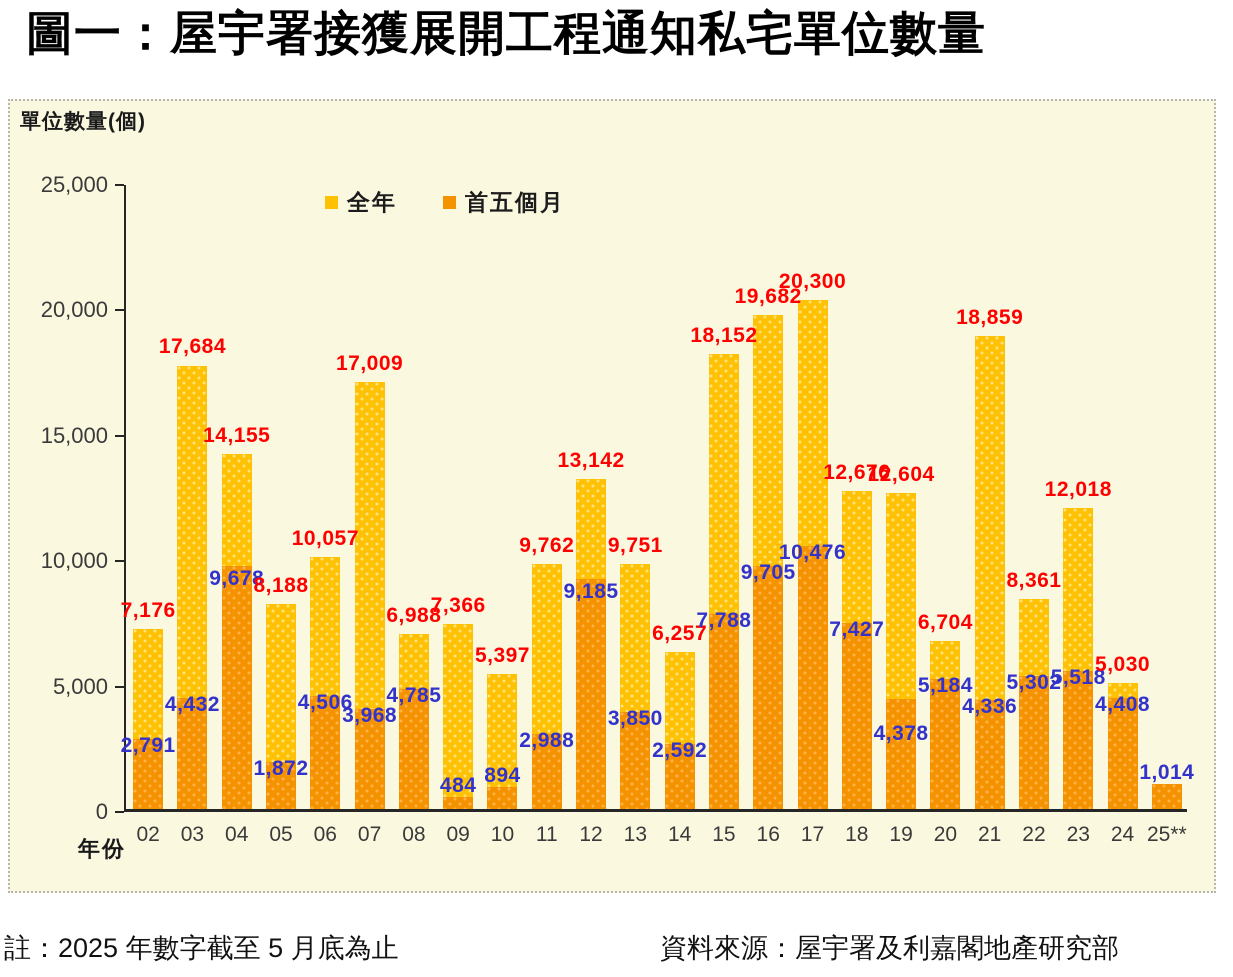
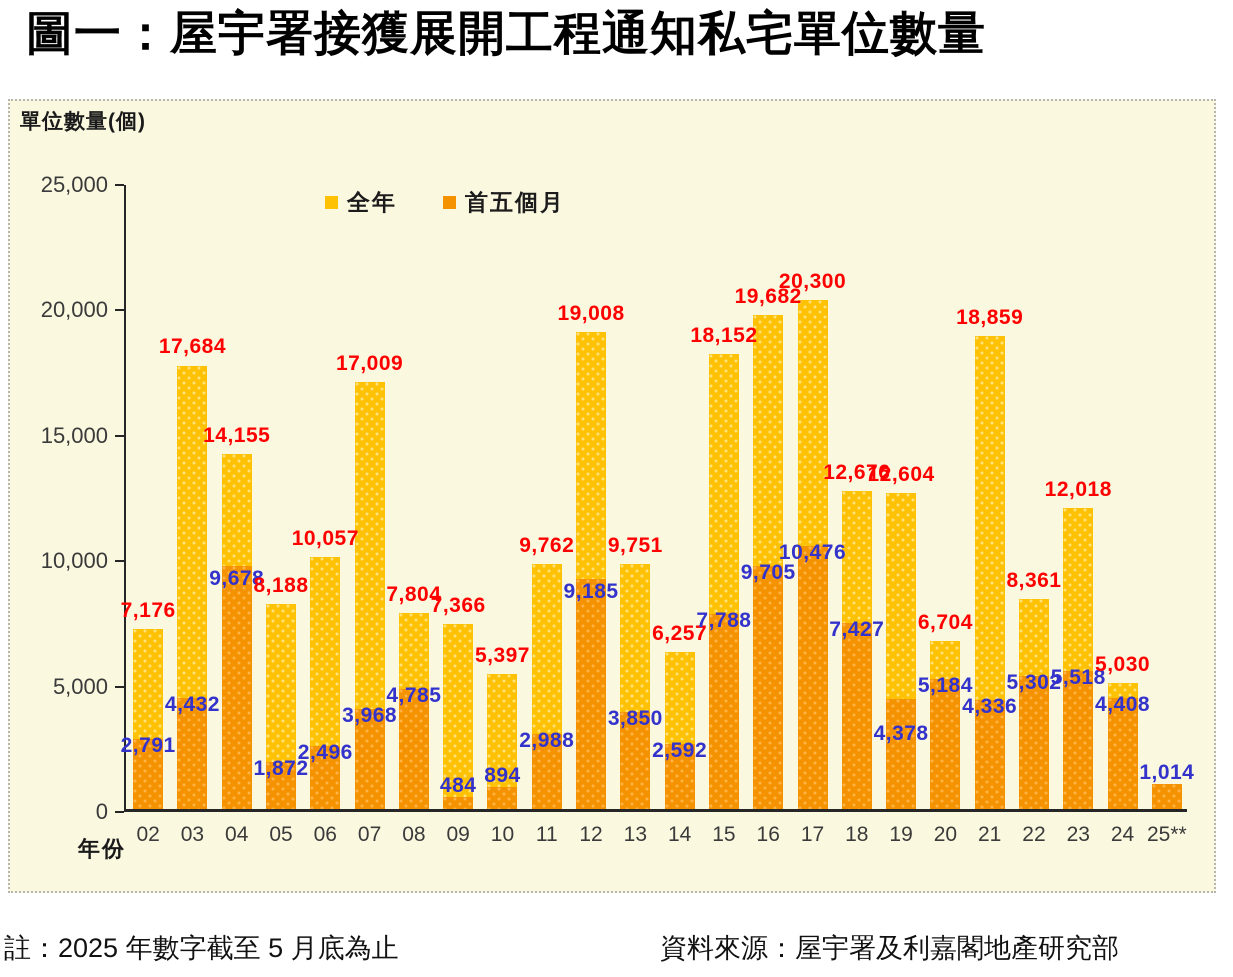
首五個月/06: 4,506 -> 2,496
全年/08: 6,988 -> 7,804
全年/12: 13,142 -> 19,008
